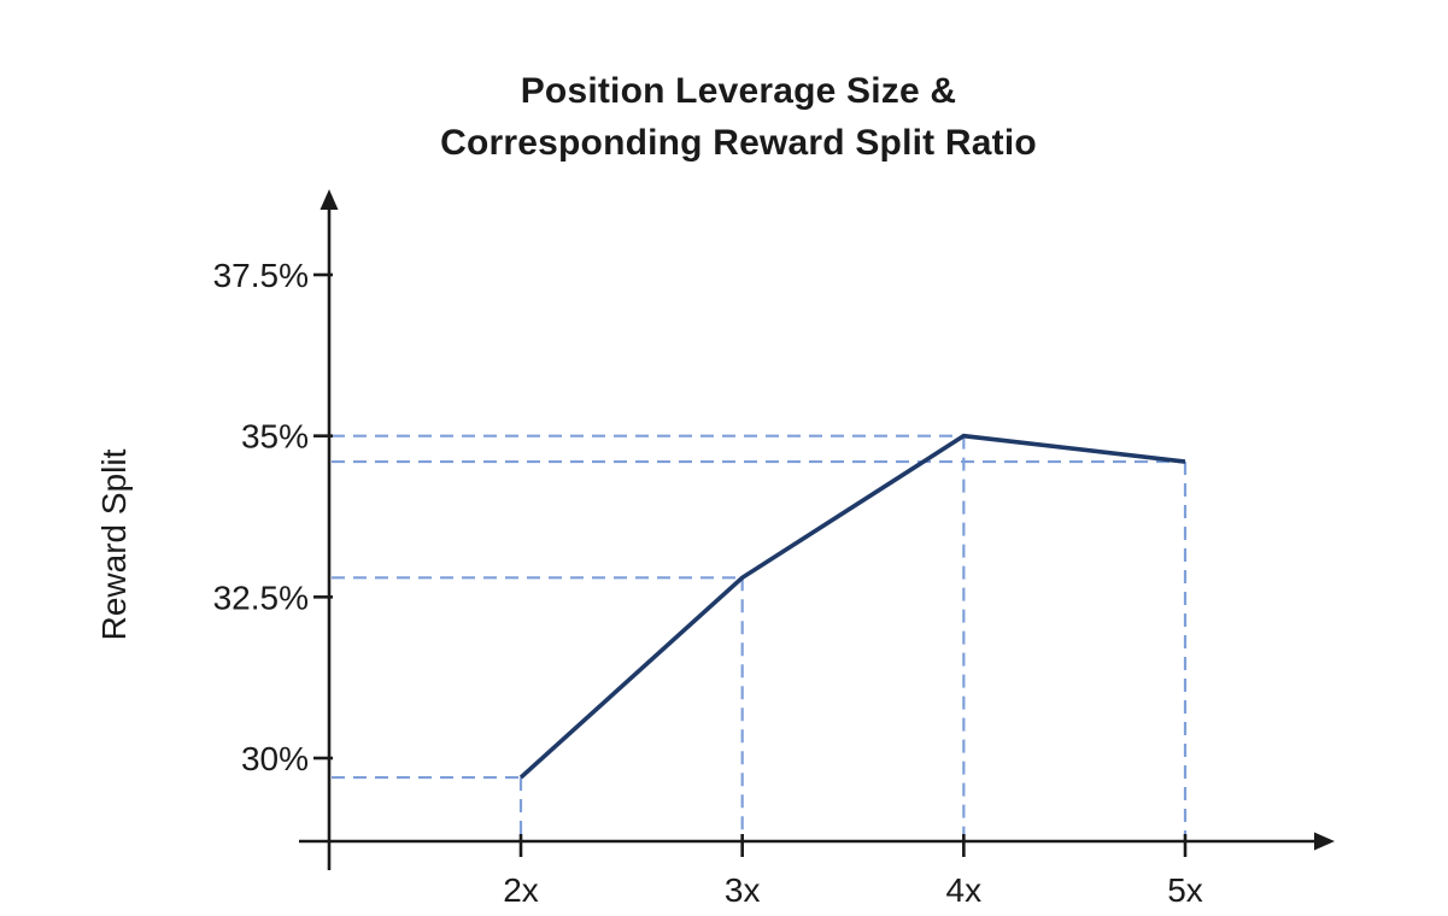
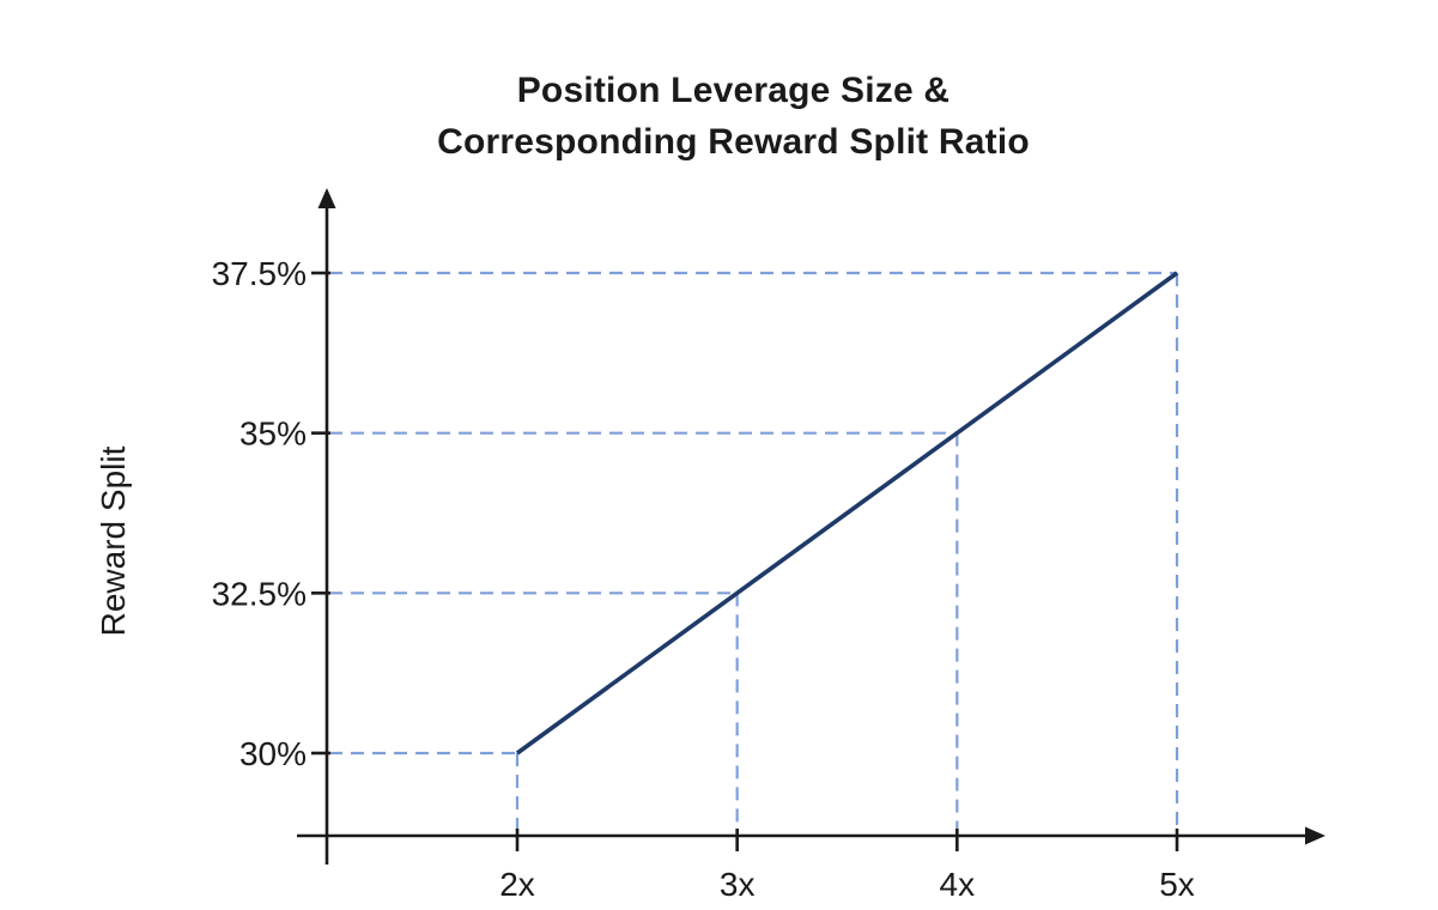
2x: 29.7% -> 30.0%
3x: 32.8% -> 32.5%
5x: 34.6% -> 37.5%
